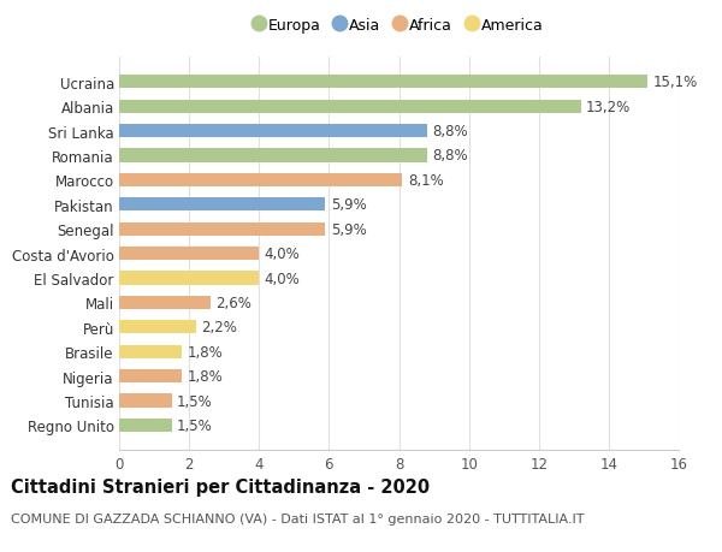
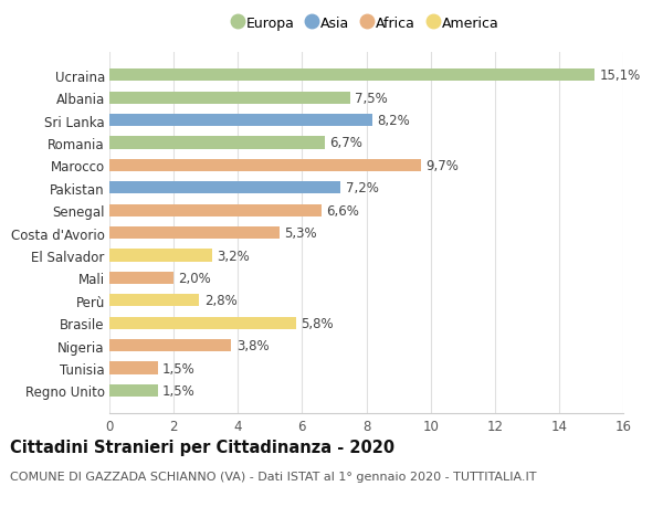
Albania: 13,2% -> 7,5%
Sri Lanka: 8,8% -> 8,2%
Romania: 8,8% -> 6,7%
Marocco: 8,1% -> 9,7%
Pakistan: 5,9% -> 7,2%
Senegal: 5,9% -> 6,6%
Costa d'Avorio: 4,0% -> 5,3%
El Salvador: 4,0% -> 3,2%
Mali: 2,6% -> 2,0%
Perù: 2,2% -> 2,8%
Brasile: 1,8% -> 5,8%
Nigeria: 1,8% -> 3,8%
